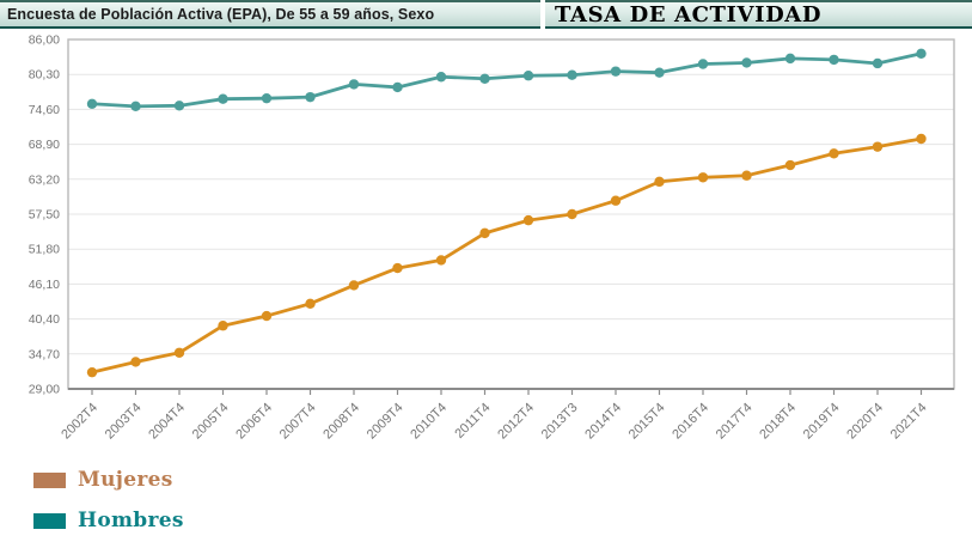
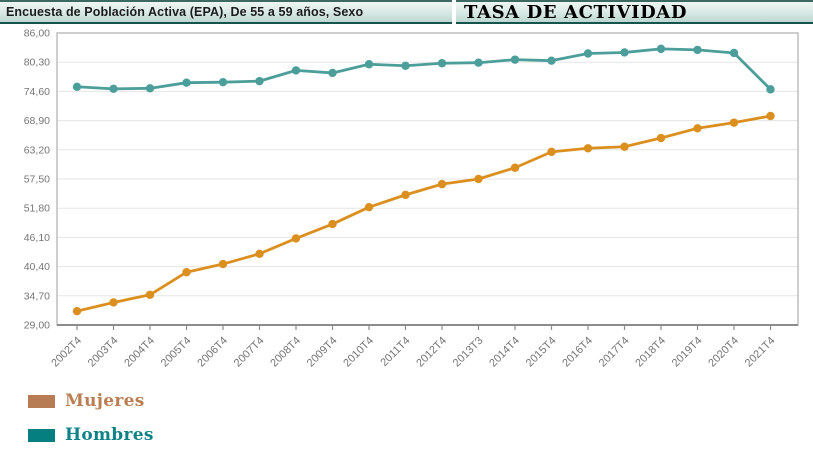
Mujeres/2010T4: 50 -> 52
Hombres/2021T4: 84 -> 75
